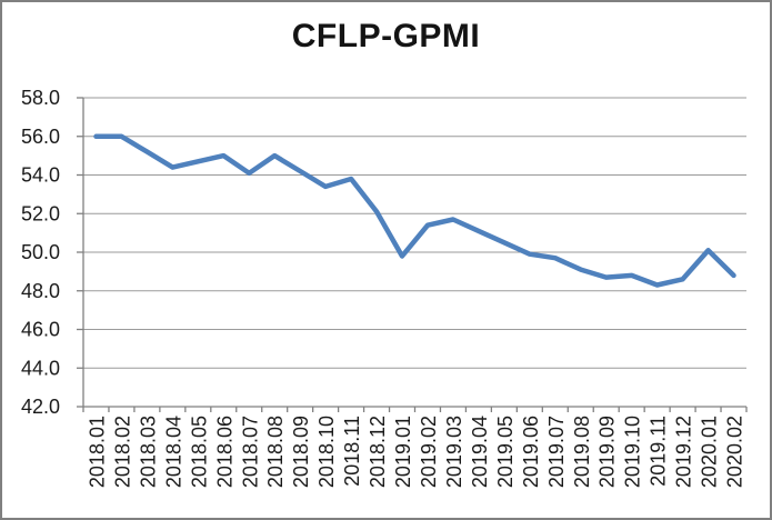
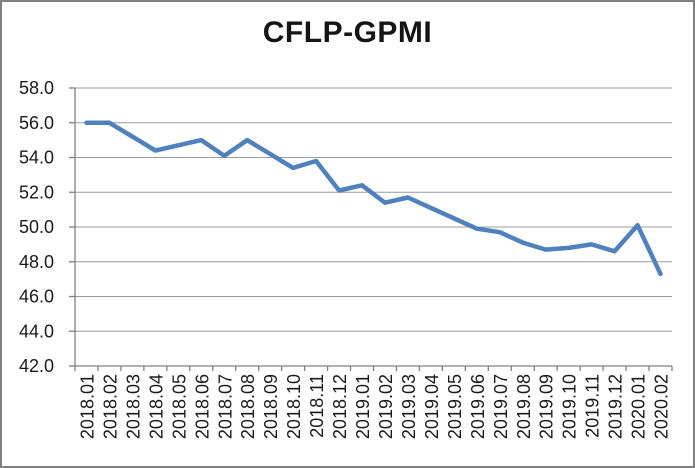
2019.01: 49.8 -> 52.4
2019.11: 48.3 -> 49.0
2020.02: 48.8 -> 47.3
